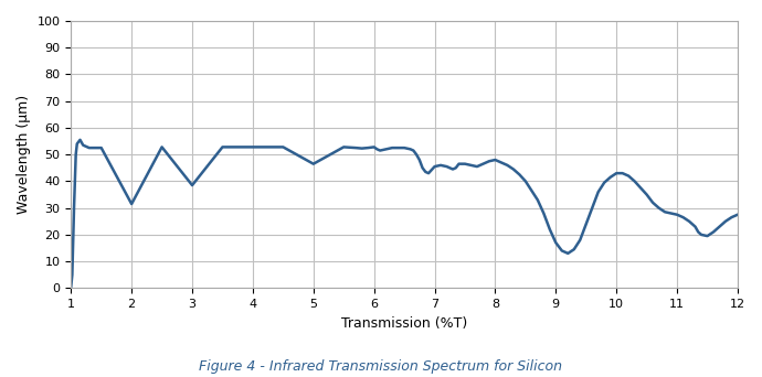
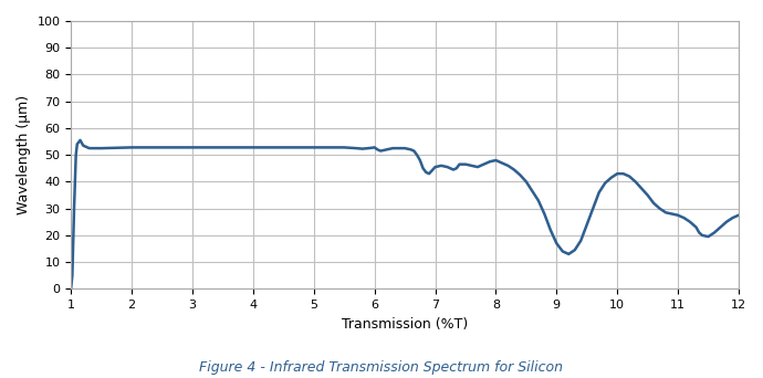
2: 31.5 -> 52.8
3: 38.5 -> 52.8
5: 46.5 -> 52.8
